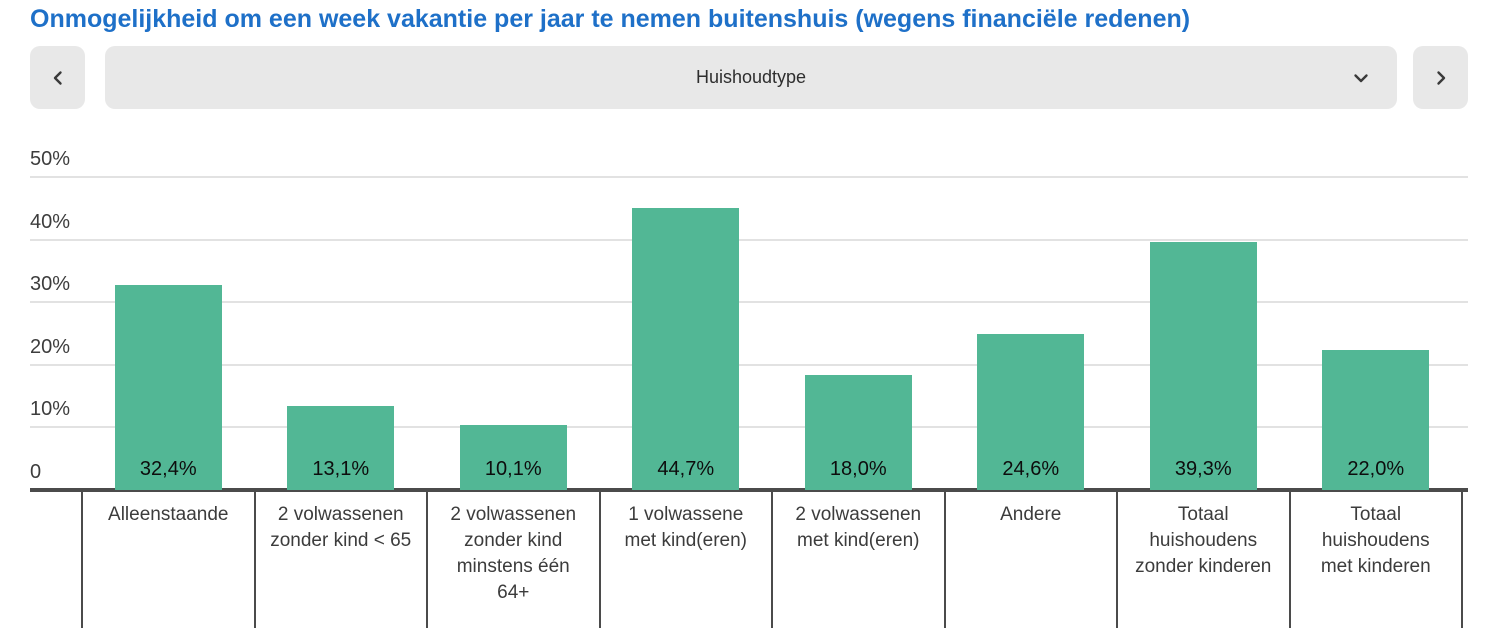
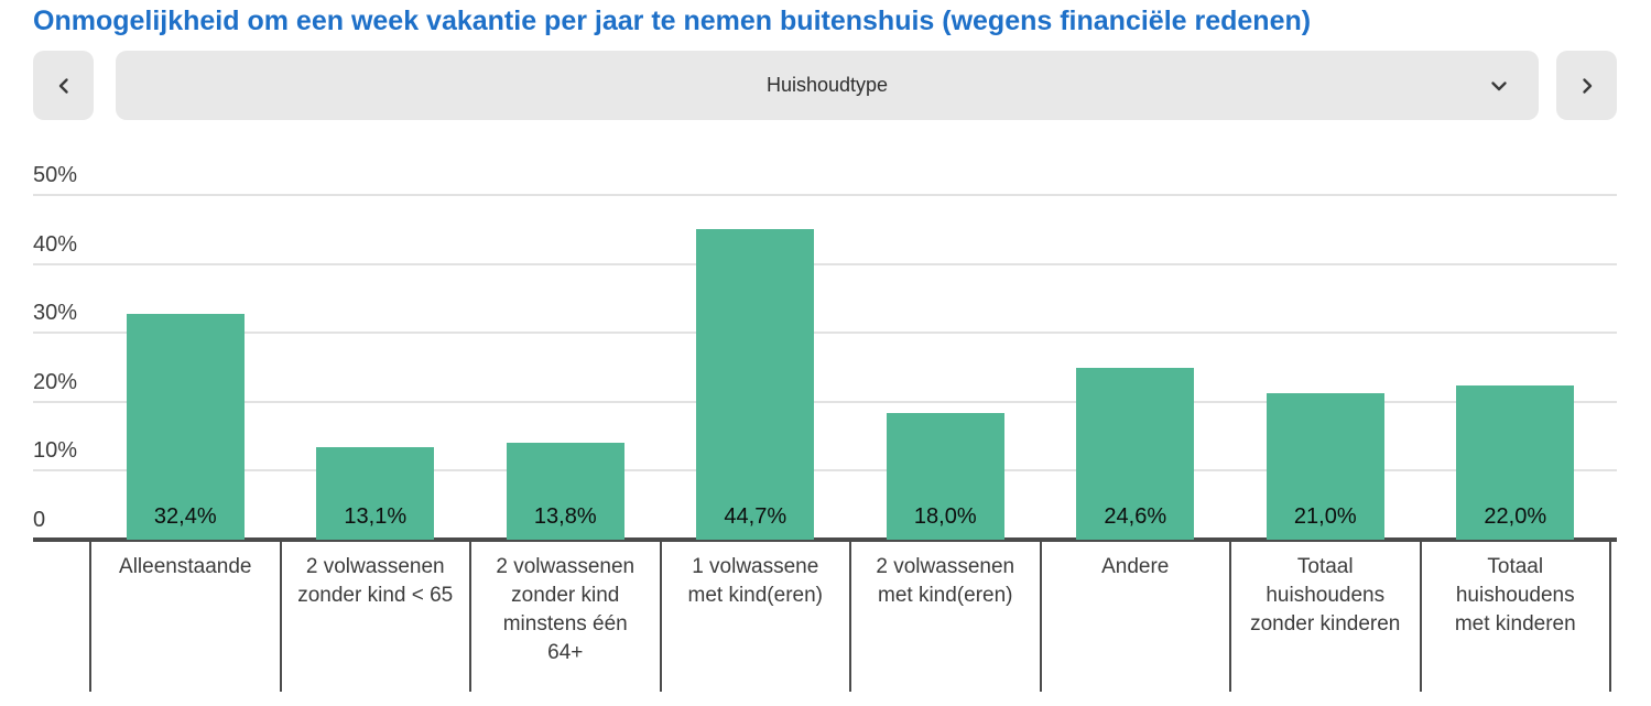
2 volwassenen zonder kind minstens één 64+: 10,1% -> 13,8%
Totaal huishoudens zonder kinderen: 39,3% -> 21,0%
